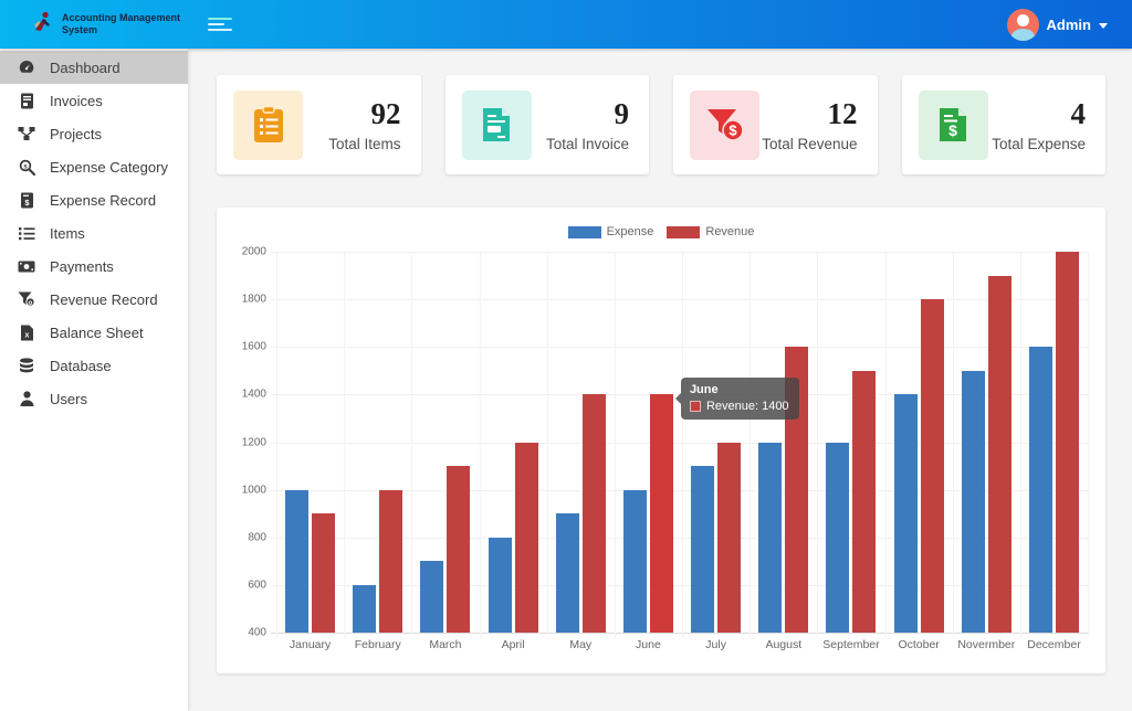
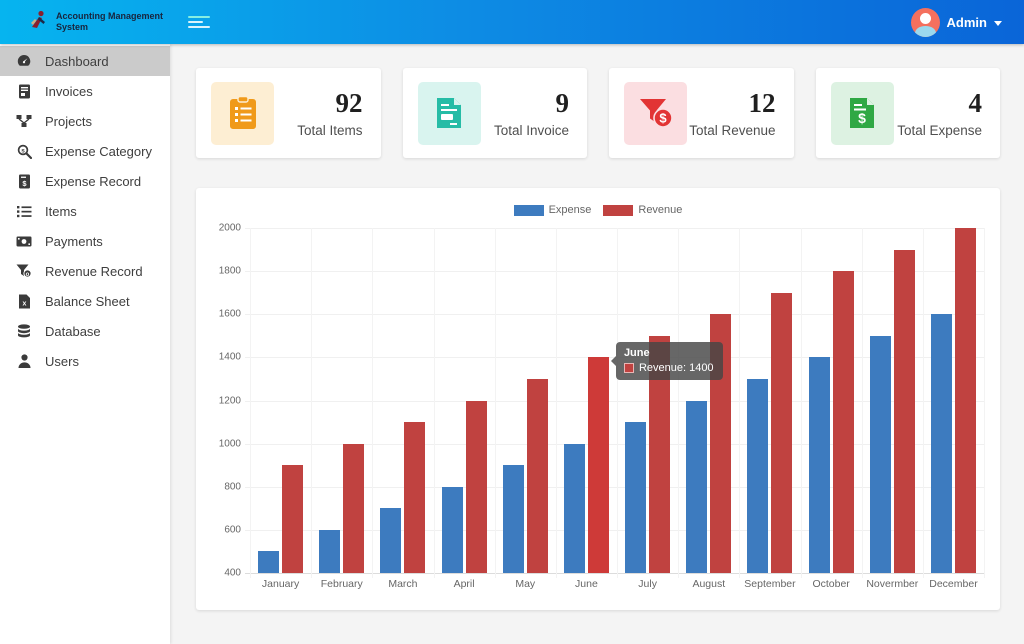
Expense/January: 1000 -> 500
Revenue/May: 1400 -> 1300
Revenue/July: 1200 -> 1500
Expense/September: 1200 -> 1300
Revenue/September: 1500 -> 1700
